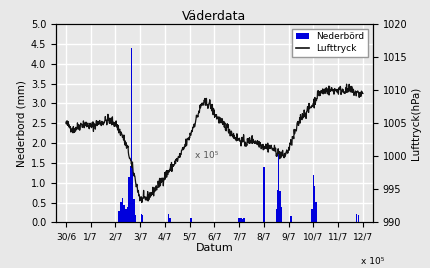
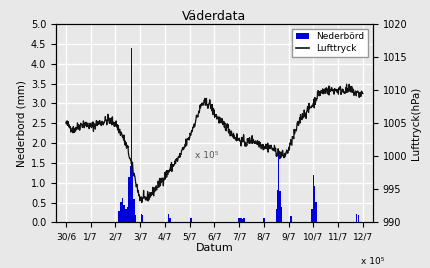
Nederbörd/8/7: 1.40 -> 0.12
